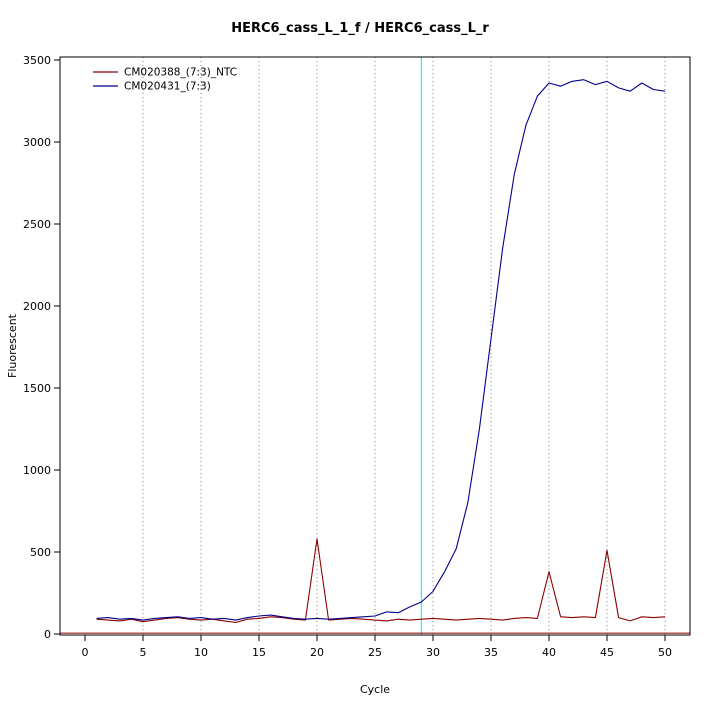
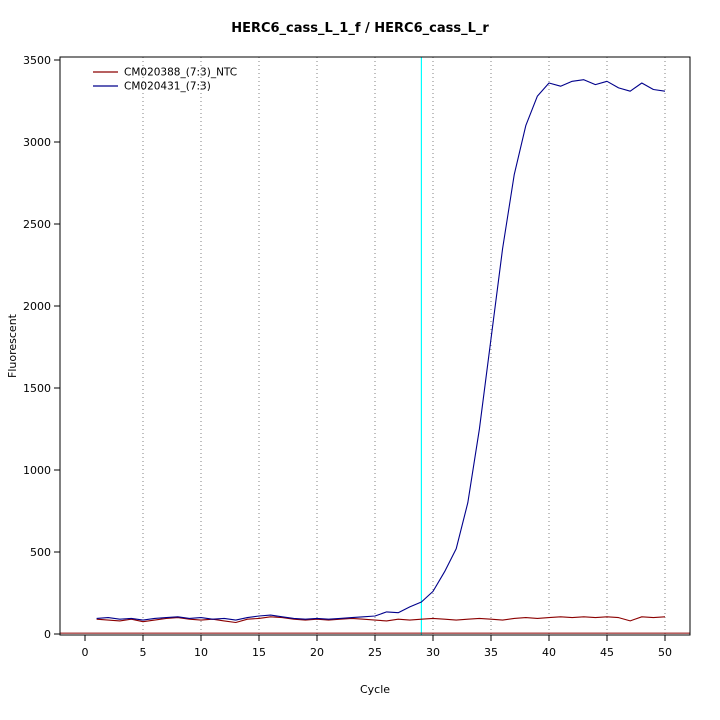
CM020388_(7:3)_NTC/20: 580 -> 90
CM020388_(7:3)_NTC/40: 380 -> 100
CM020388_(7:3)_NTC/45: 510 -> 100
